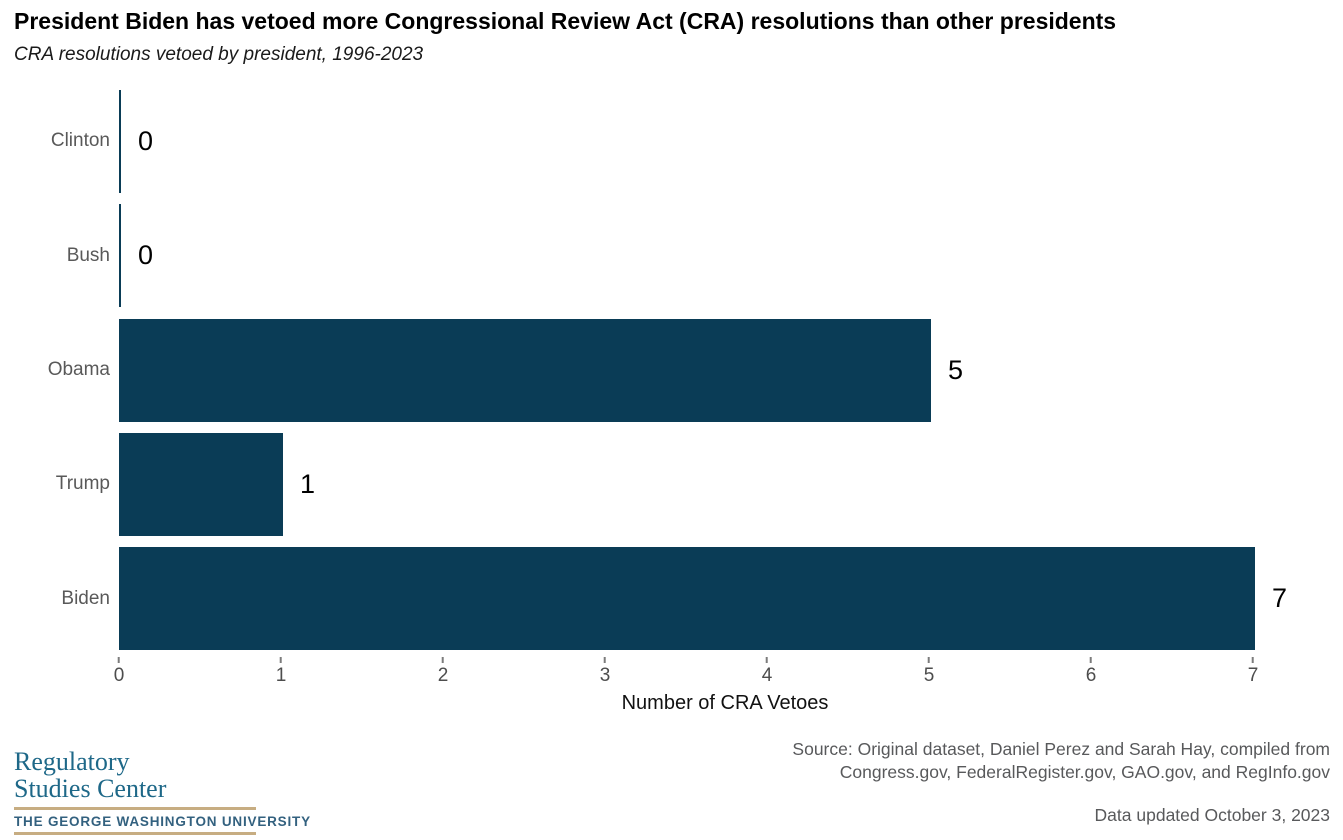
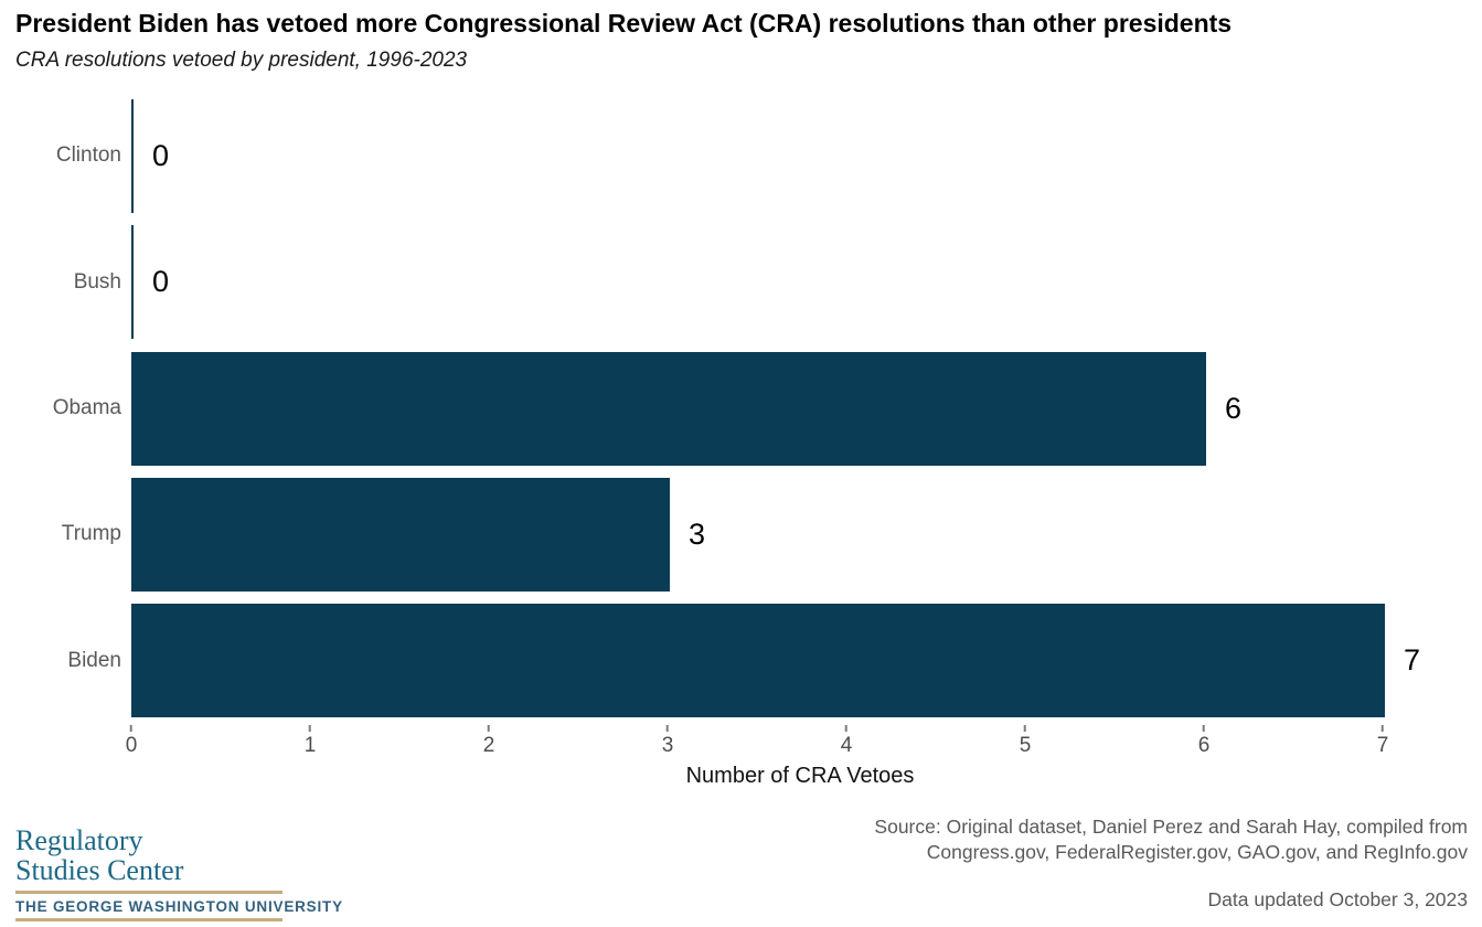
Obama: 5 -> 6
Trump: 1 -> 3
